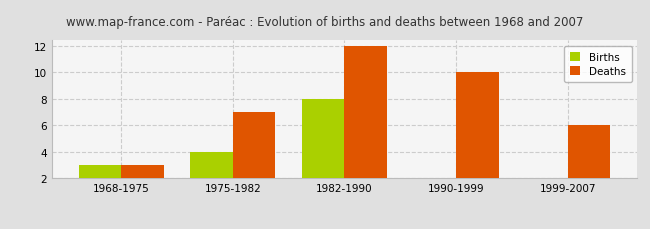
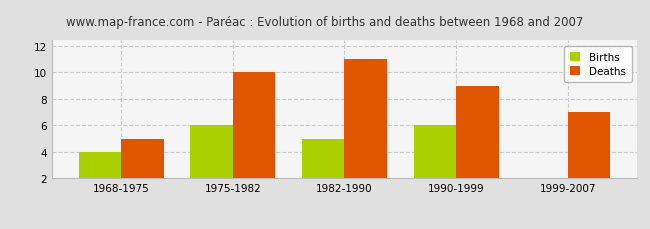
Births/1968-1975: 3 -> 4
Deaths/1968-1975: 3 -> 5
Births/1975-1982: 4 -> 6
Deaths/1975-1982: 7 -> 10
Births/1982-1990: 8 -> 5
Deaths/1982-1990: 12 -> 11
Births/1990-1999: 2 -> 6
Deaths/1990-1999: 10 -> 9
Deaths/1999-2007: 6 -> 7
